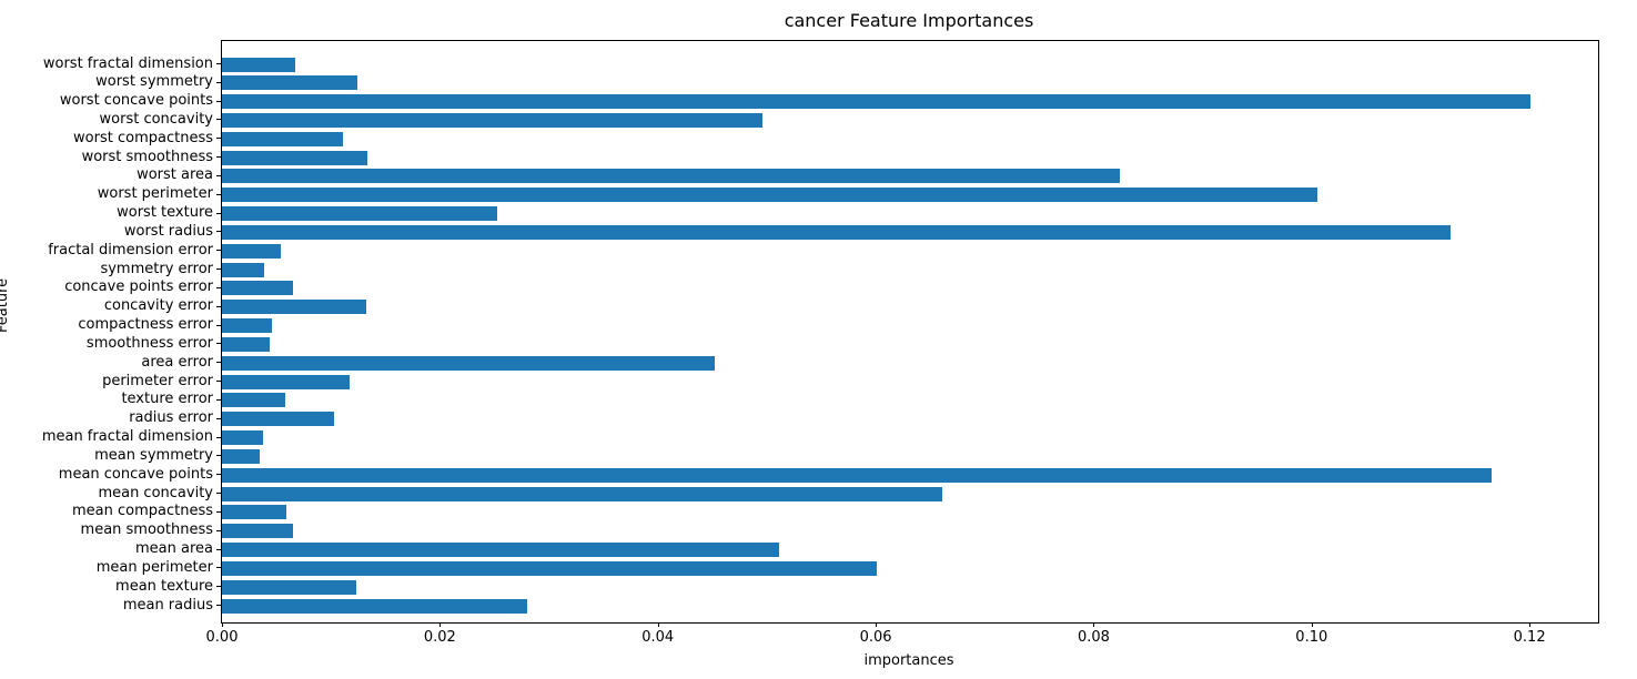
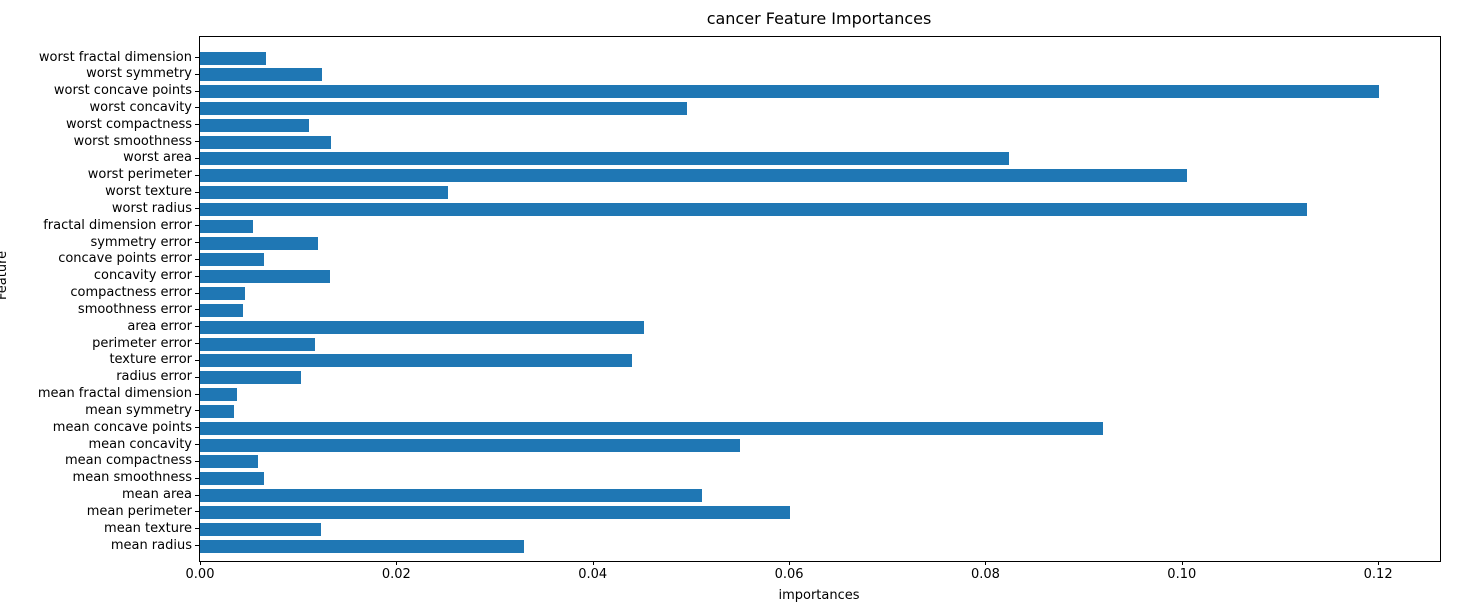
symmetry error: 0.004 -> 0.012
texture error: 0.006 -> 0.044
mean concave points: 0.117 -> 0.092
mean concavity: 0.066 -> 0.055
mean radius: 0.028 -> 0.033
